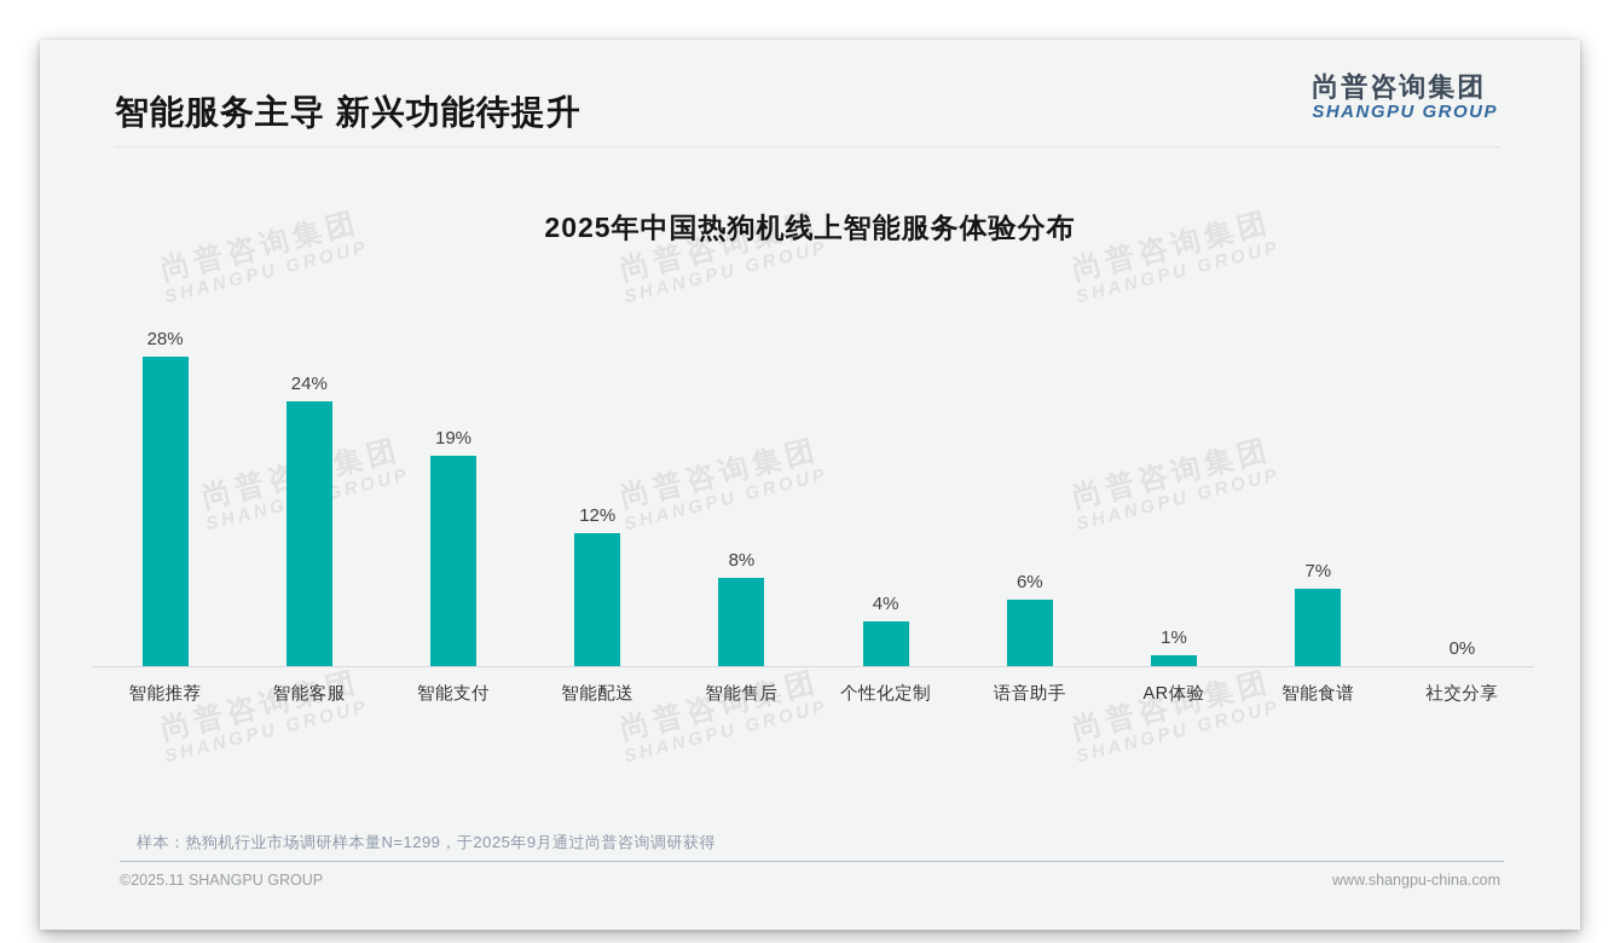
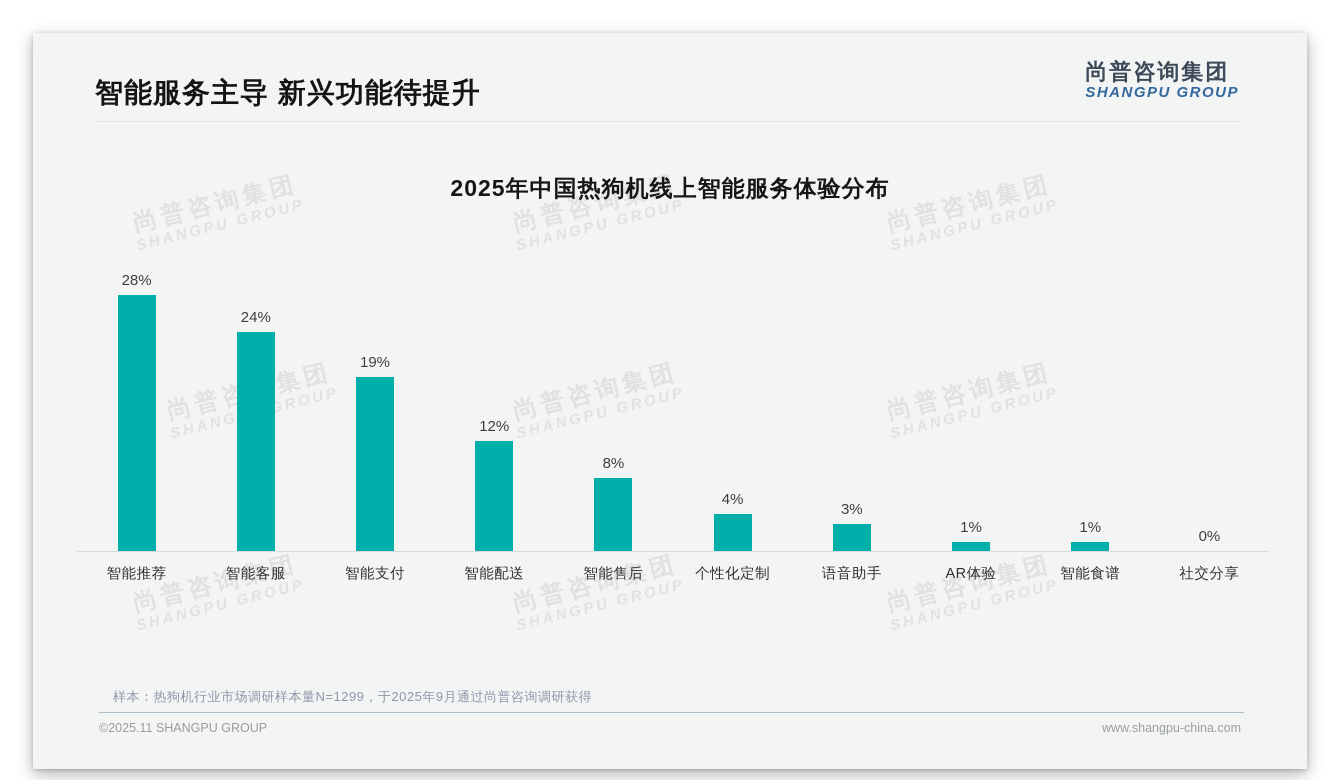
语音助手: 6% -> 3%
智能食谱: 7% -> 1%
